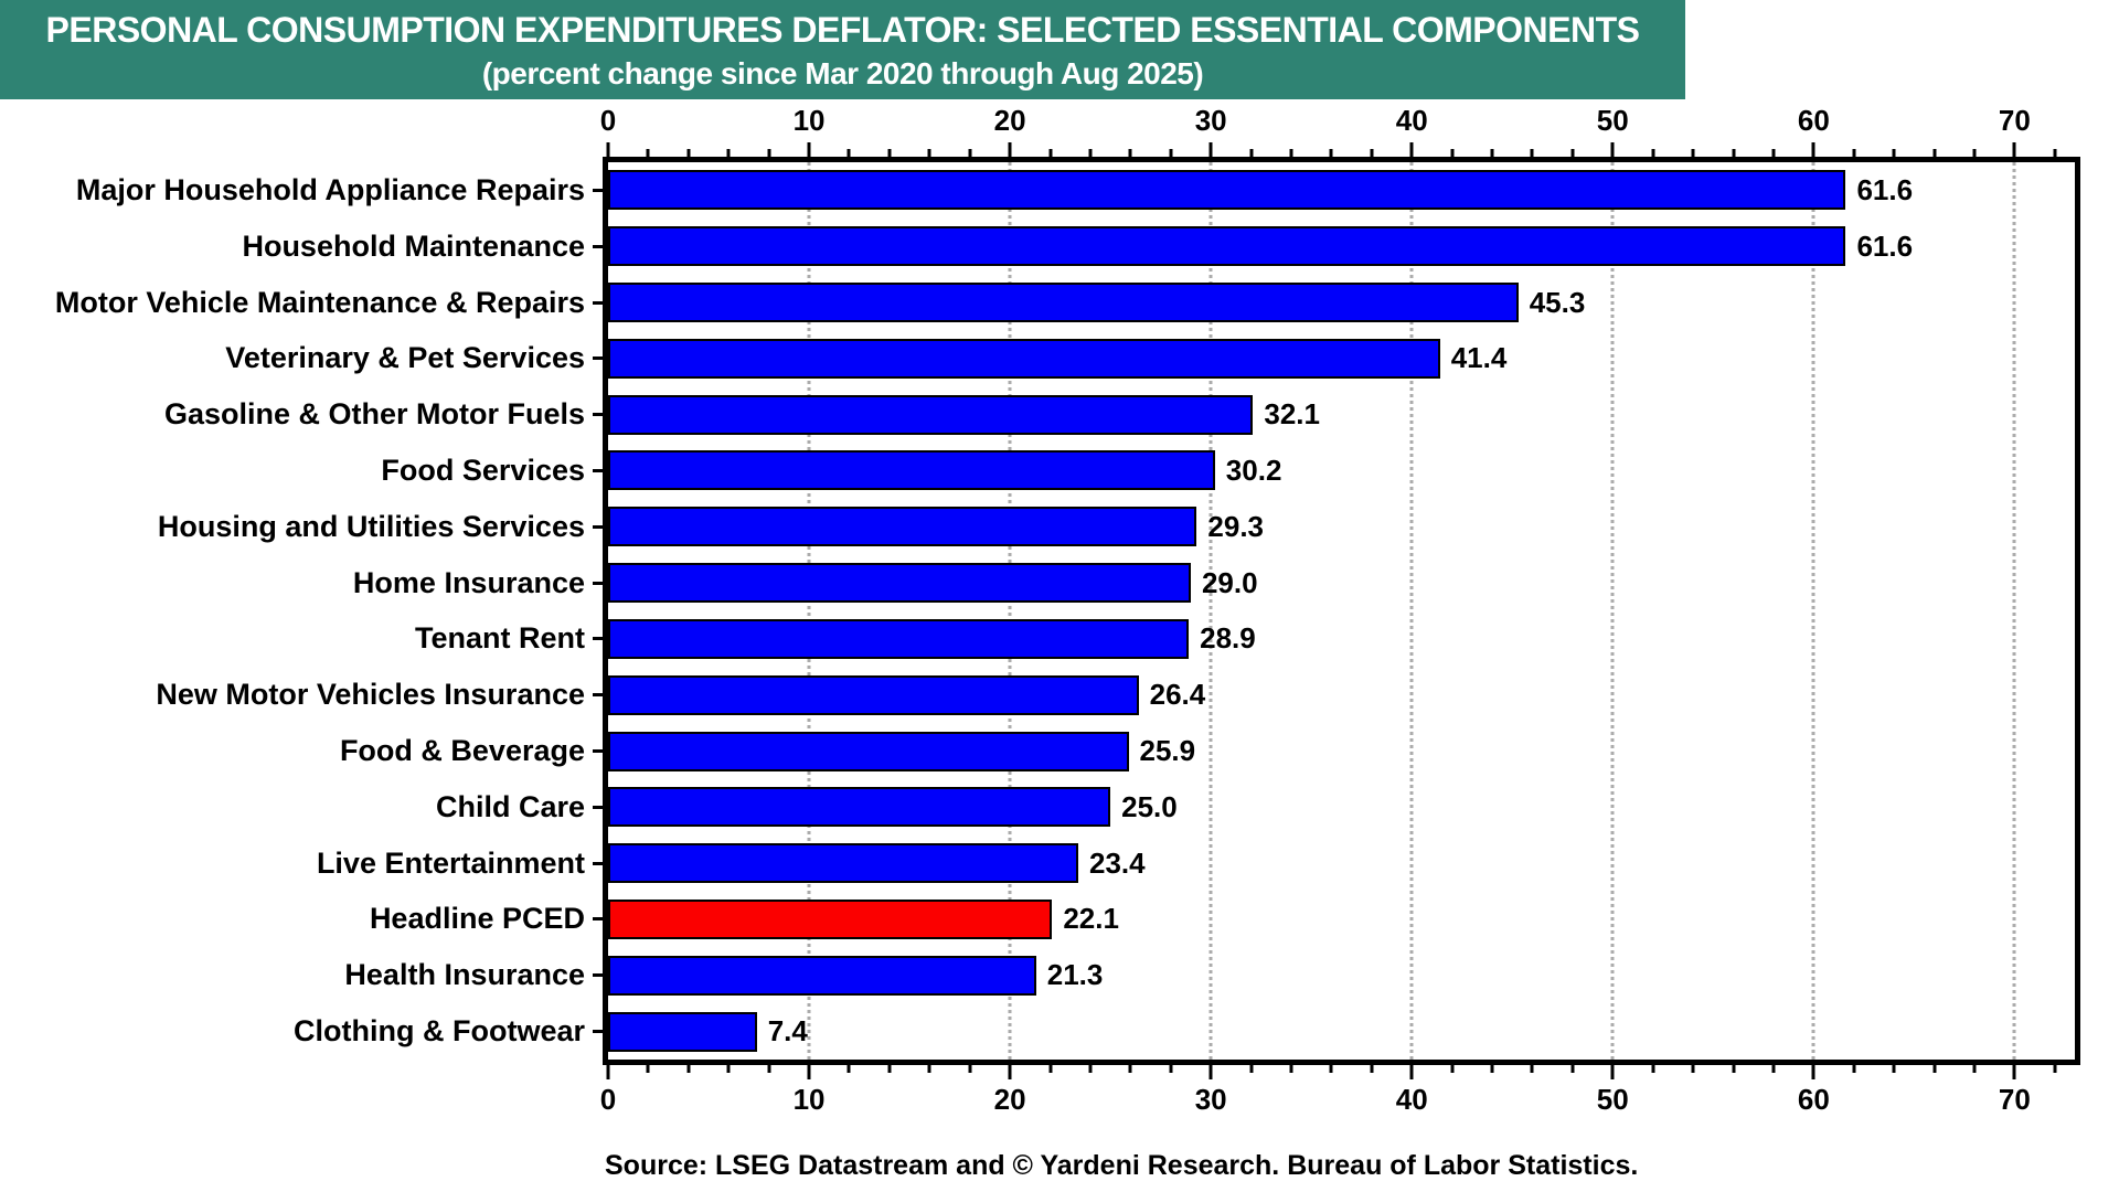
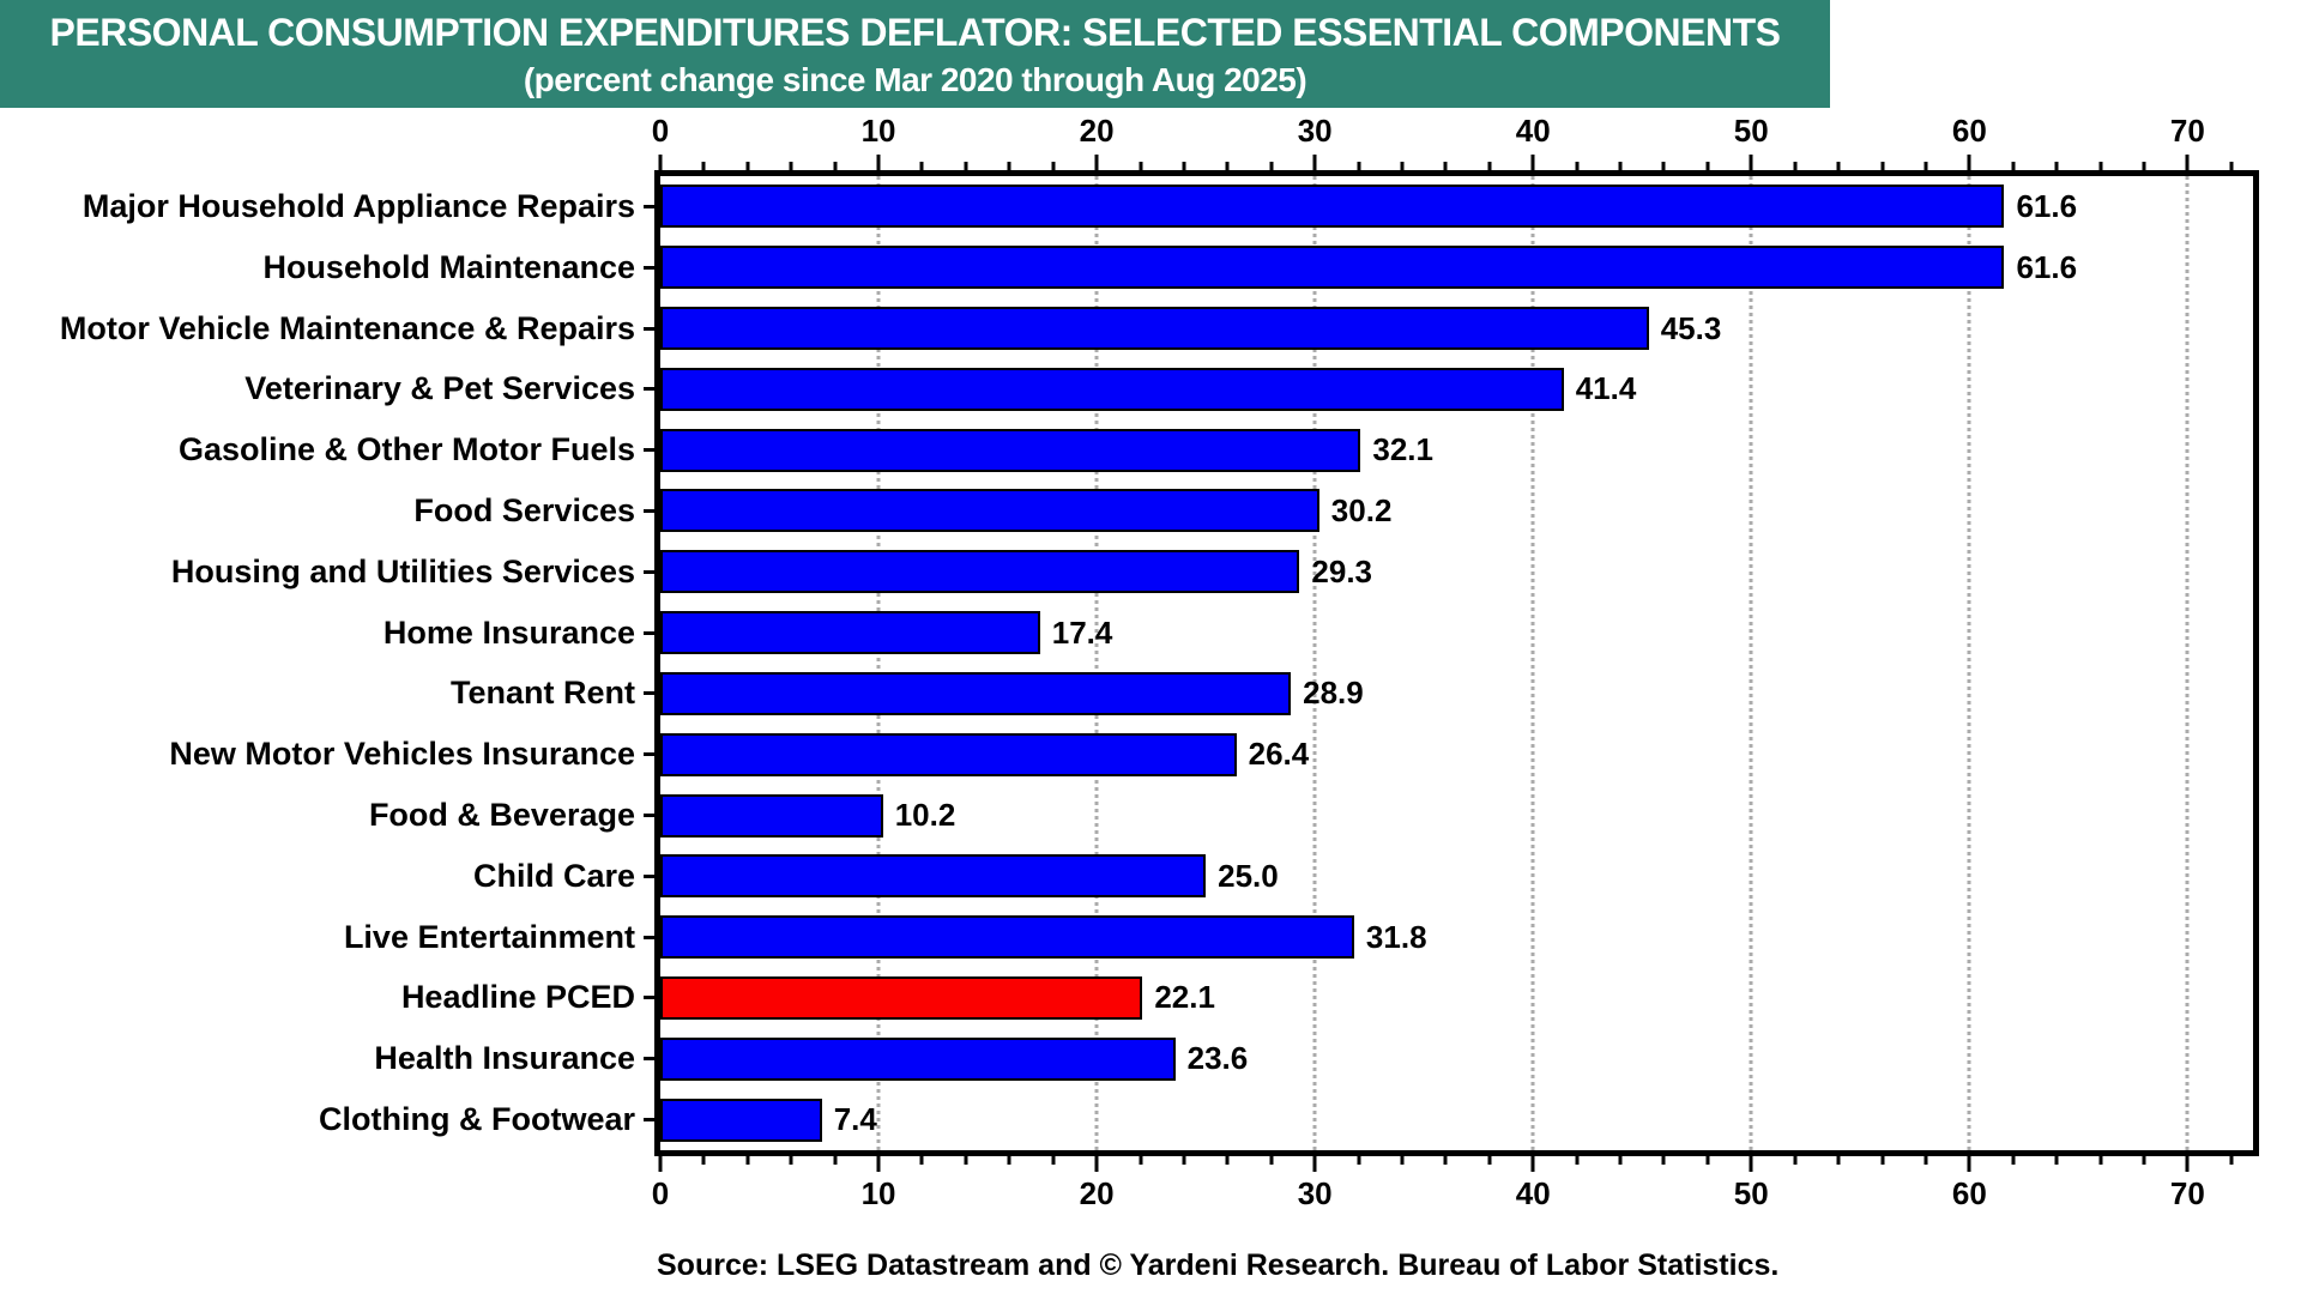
Home Insurance: 29.0 -> 17.4
Food & Beverage: 25.9 -> 10.2
Live Entertainment: 23.4 -> 31.8
Health Insurance: 21.3 -> 23.6
